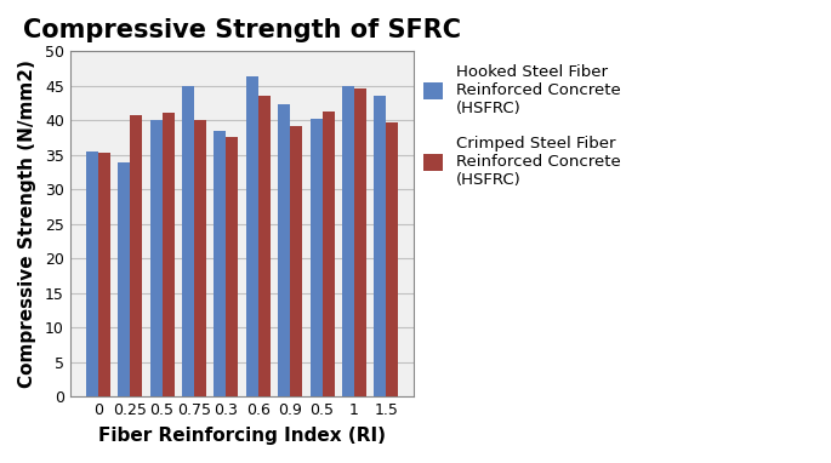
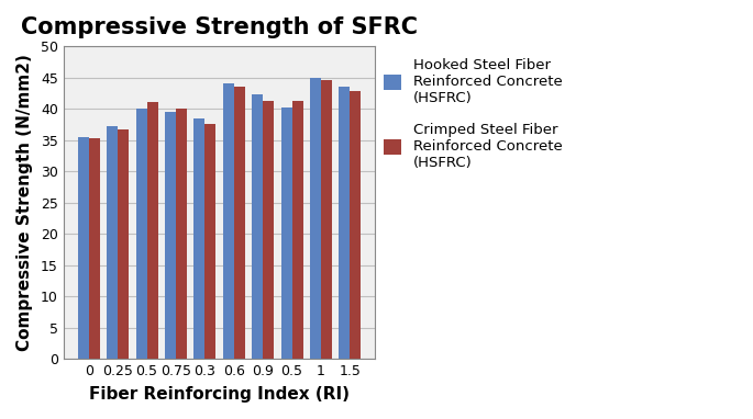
Hooked Steel Fiber Reinforced Concrete (HSFRC)/0.25: 33.8 -> 37.2
Crimped Steel Fiber Reinforced Concrete (HSFRC)/0.25: 40.8 -> 36.7
Hooked Steel Fiber Reinforced Concrete (HSFRC)/0.75: 45.0 -> 39.5
Hooked Steel Fiber Reinforced Concrete (HSFRC)/0.6: 46.4 -> 44.0
Crimped Steel Fiber Reinforced Concrete (HSFRC)/0.9: 39.2 -> 41.2
Crimped Steel Fiber Reinforced Concrete (HSFRC)/1.5: 39.6 -> 42.8
